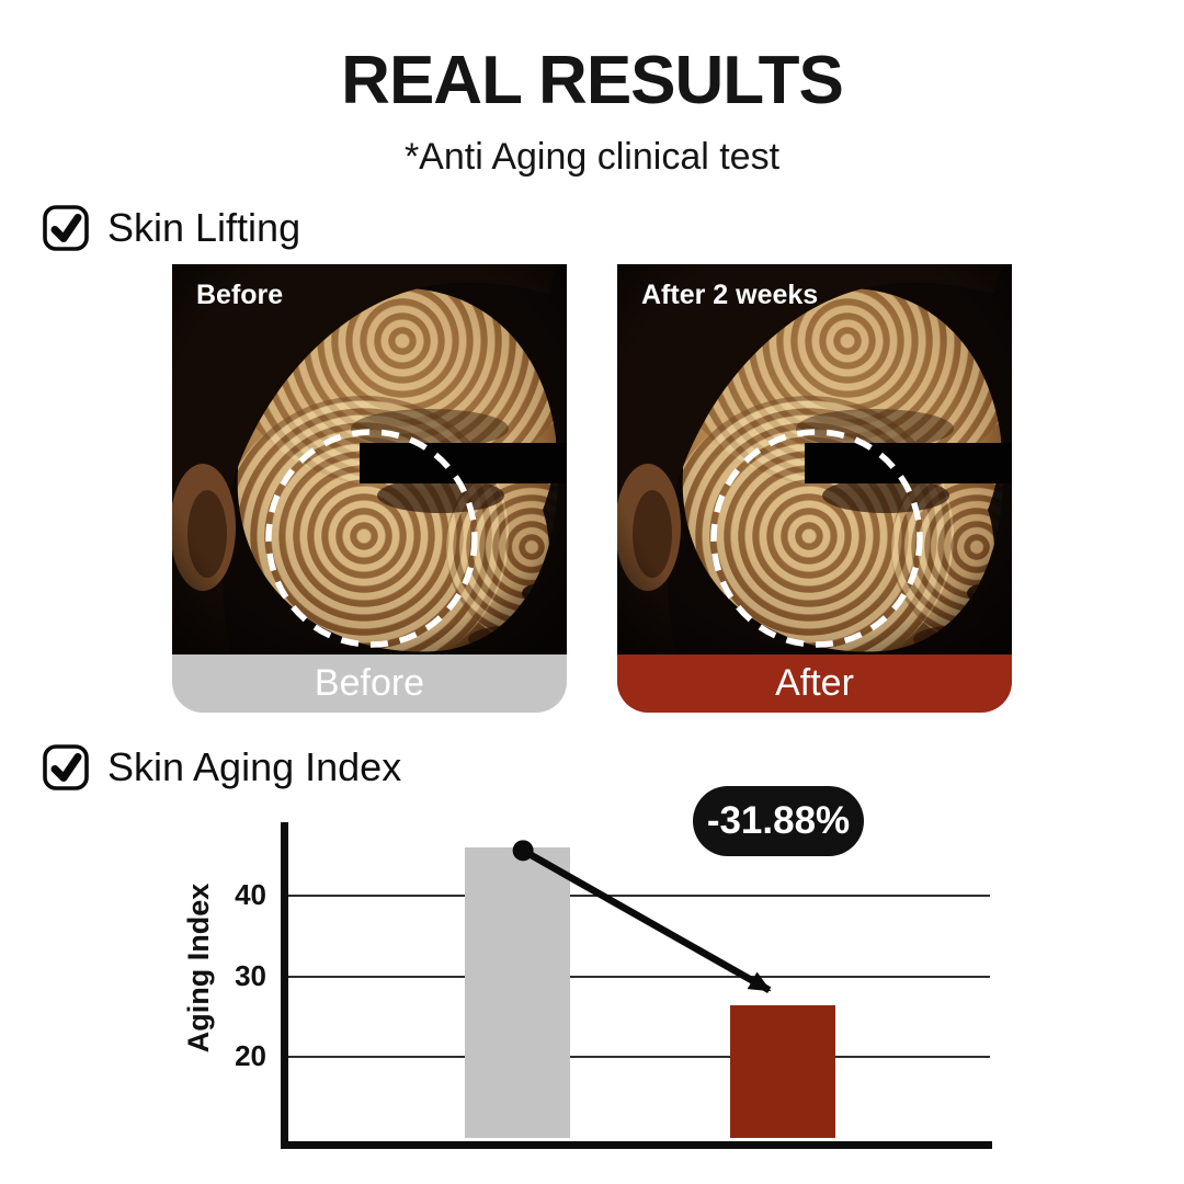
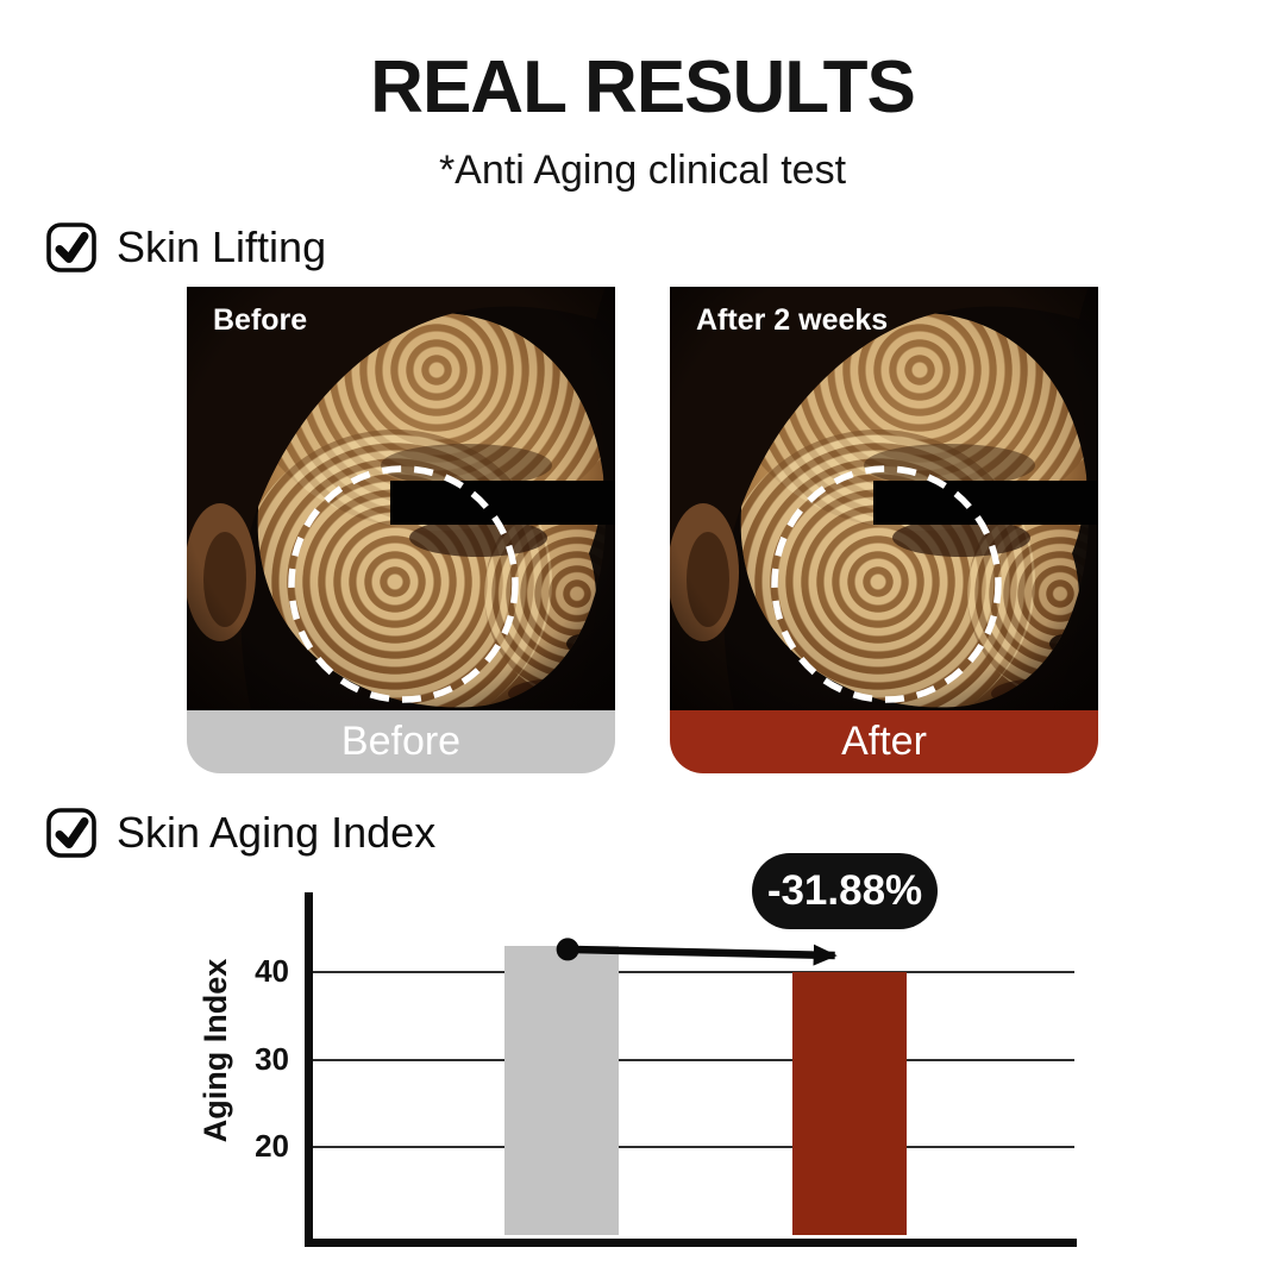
Before: 46 -> 43
After 2 weeks: 26 -> 40
